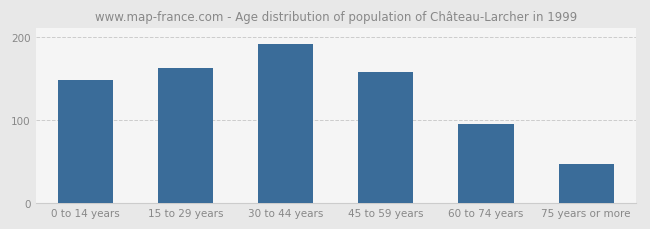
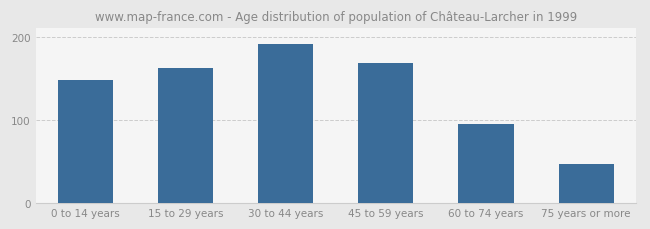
45 to 59 years: 158 -> 168
